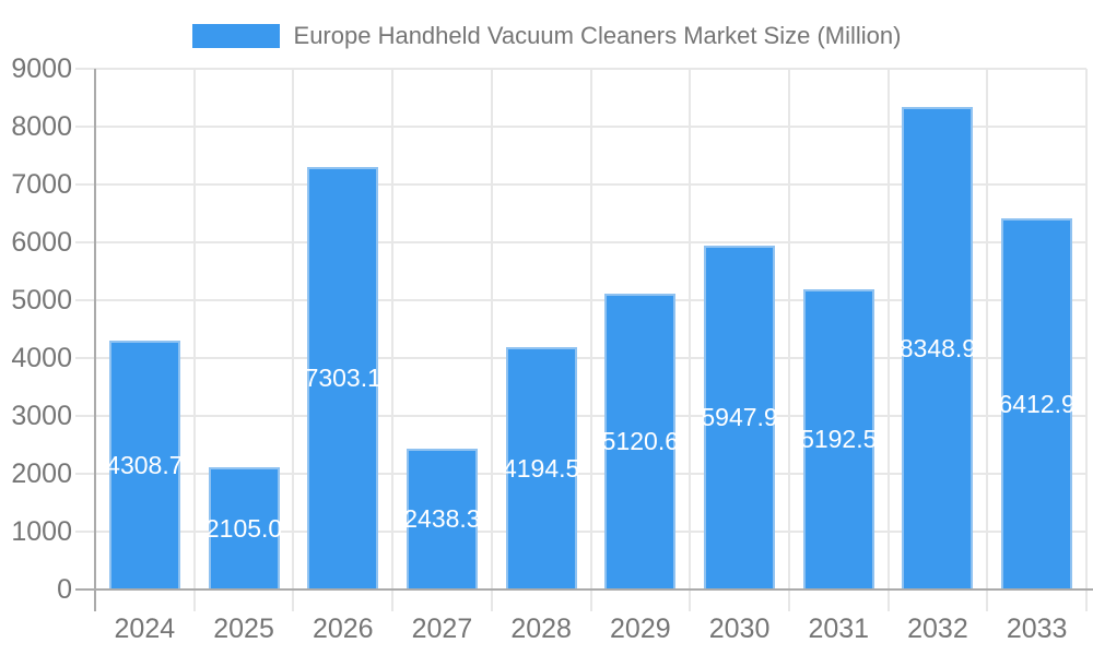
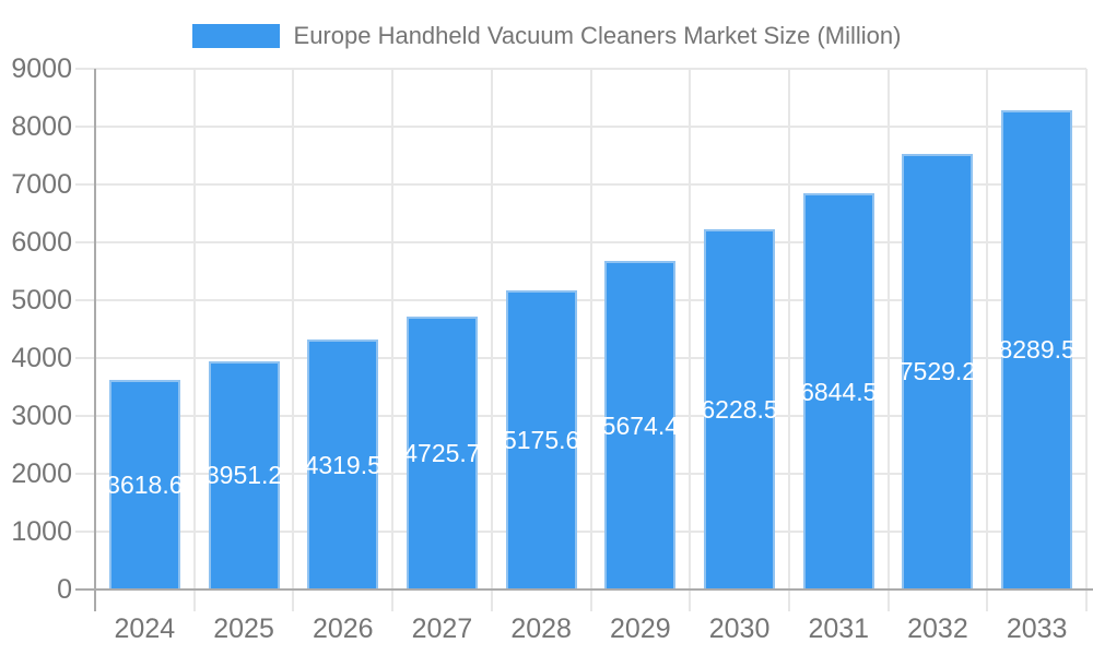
2024: 4308.7 -> 3618.6
2025: 2105.0 -> 3951.2
2026: 7303.1 -> 4319.5
2027: 2438.3 -> 4725.7
2028: 4194.5 -> 5175.6
2029: 5120.6 -> 5674.4
2030: 5947.9 -> 6228.5
2031: 5192.5 -> 6844.5
2032: 8348.9 -> 7529.2
2033: 6412.9 -> 8289.5
